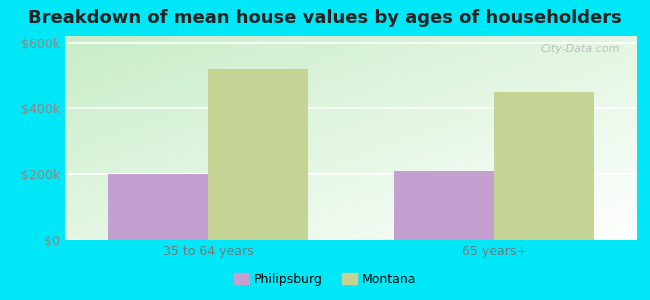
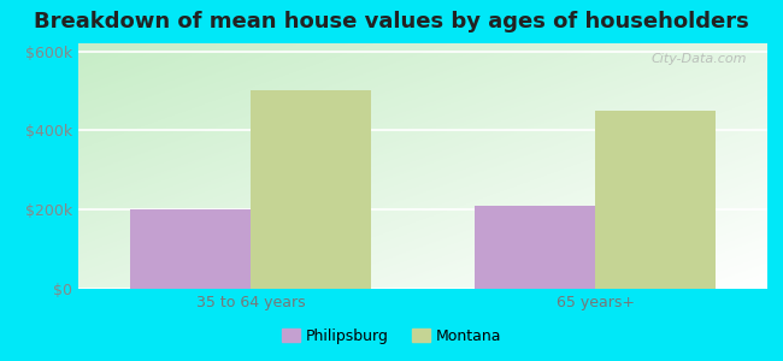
Montana/35 to 64 years: $520k -> $500k
